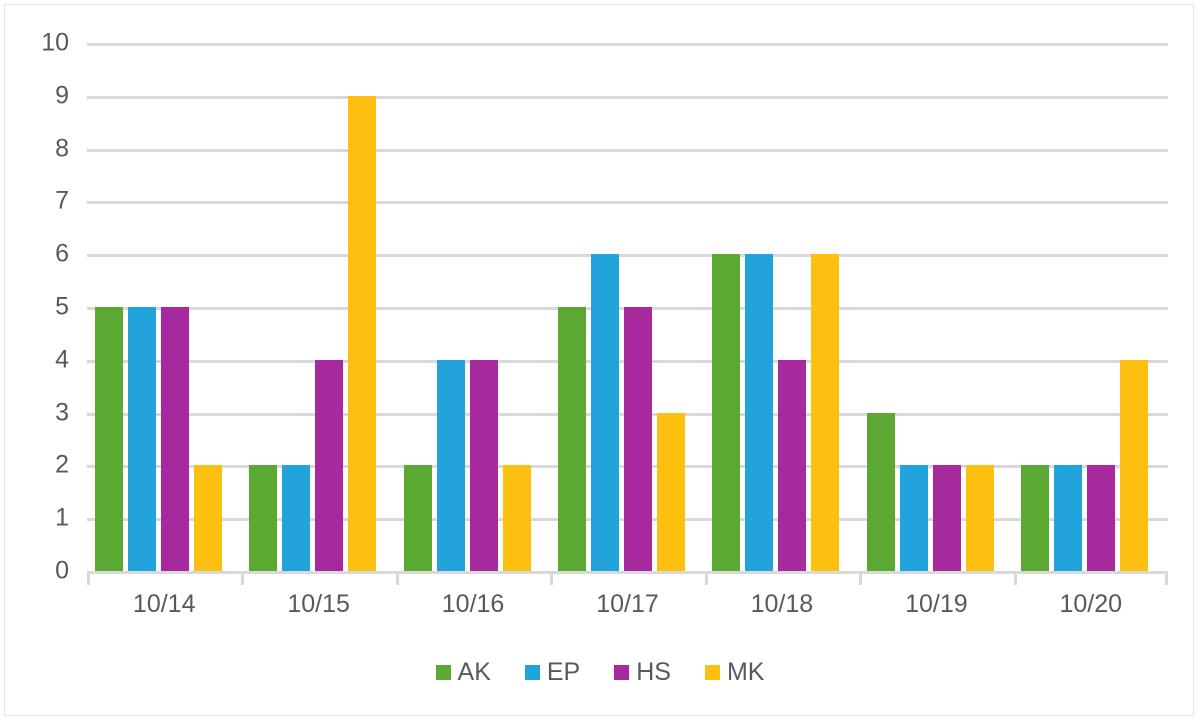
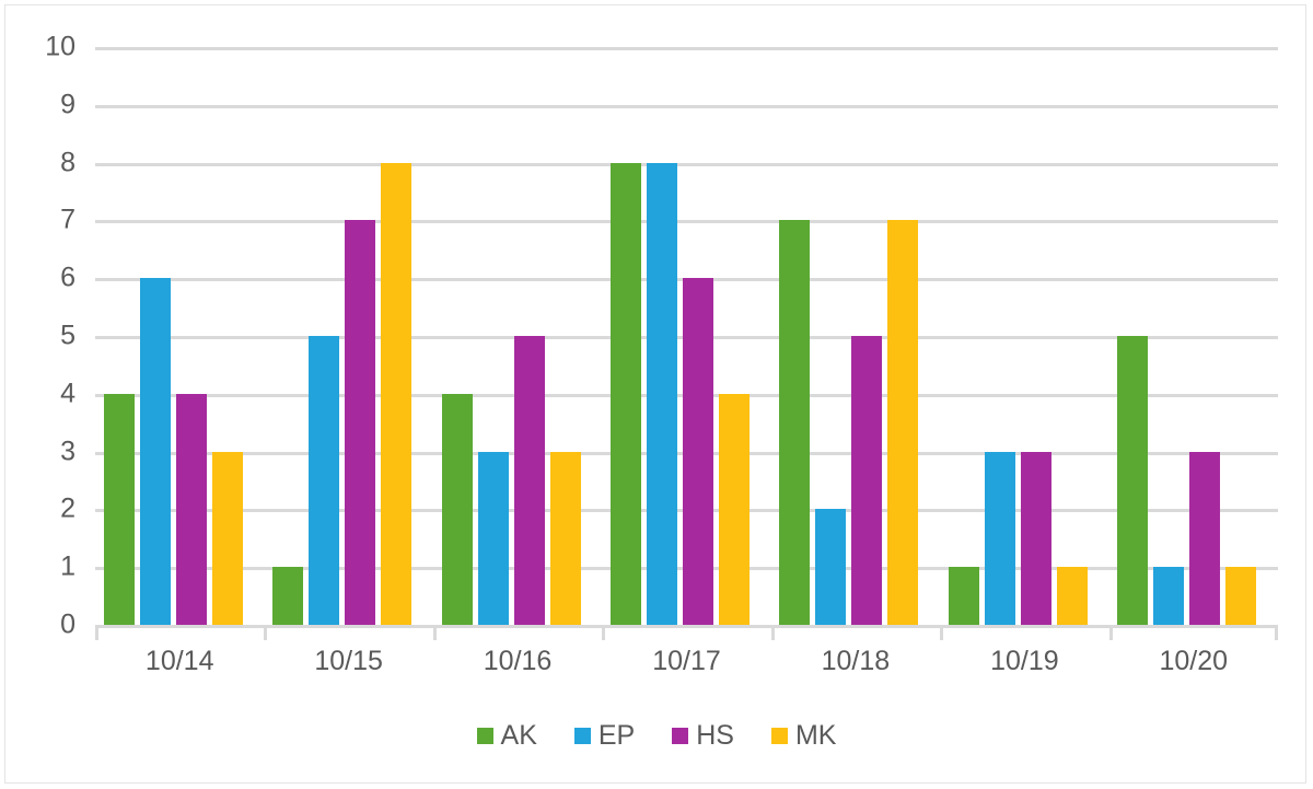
AK/10/14: 5 -> 4
EP/10/14: 5 -> 6
HS/10/14: 5 -> 4
MK/10/14: 2 -> 3
AK/10/15: 2 -> 1
EP/10/15: 2 -> 5
HS/10/15: 4 -> 7
MK/10/15: 9 -> 8
AK/10/16: 2 -> 4
EP/10/16: 4 -> 3
HS/10/16: 4 -> 5
MK/10/16: 2 -> 3
AK/10/17: 5 -> 8
EP/10/17: 6 -> 8
HS/10/17: 5 -> 6
MK/10/17: 3 -> 4
AK/10/18: 6 -> 7
EP/10/18: 6 -> 2
HS/10/18: 4 -> 5
MK/10/18: 6 -> 7
AK/10/19: 3 -> 1
EP/10/19: 2 -> 3
HS/10/19: 2 -> 3
MK/10/19: 2 -> 1
AK/10/20: 2 -> 5
EP/10/20: 2 -> 1
HS/10/20: 2 -> 3
MK/10/20: 4 -> 1
